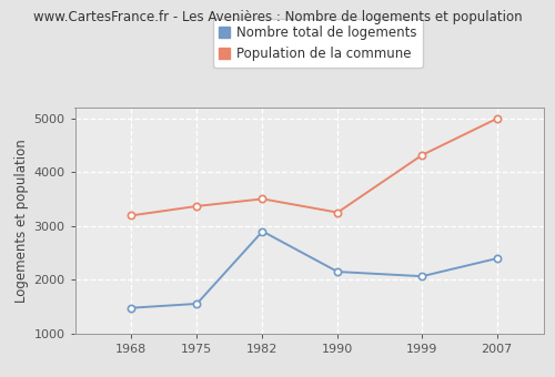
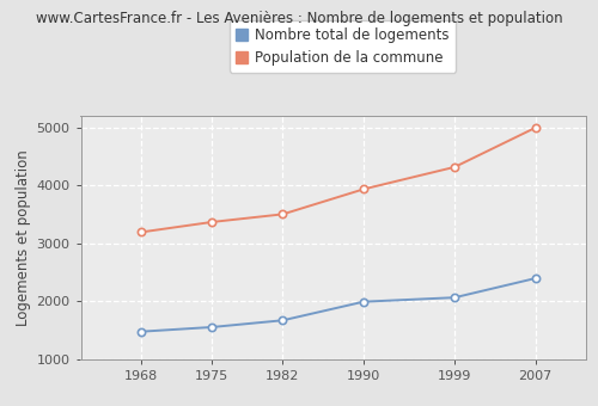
Nombre total de logements/1982: 2900 -> 1670
Nombre total de logements/1990: 2150 -> 1990
Population de la commune/1990: 3250 -> 3930
